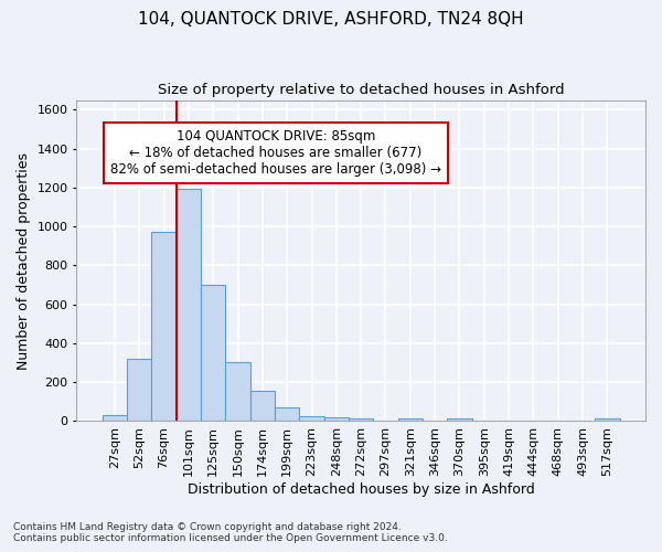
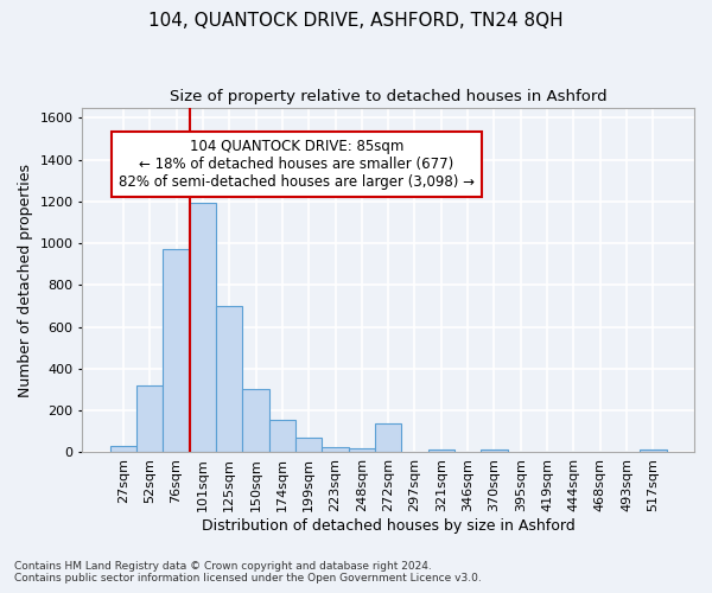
272sqm: 20 -> 140
